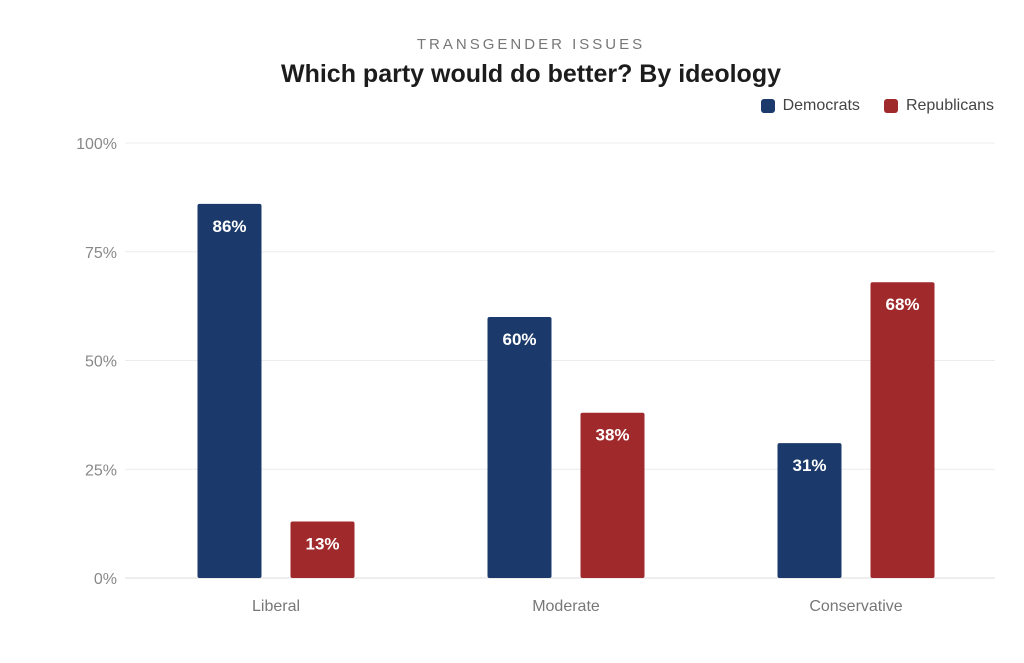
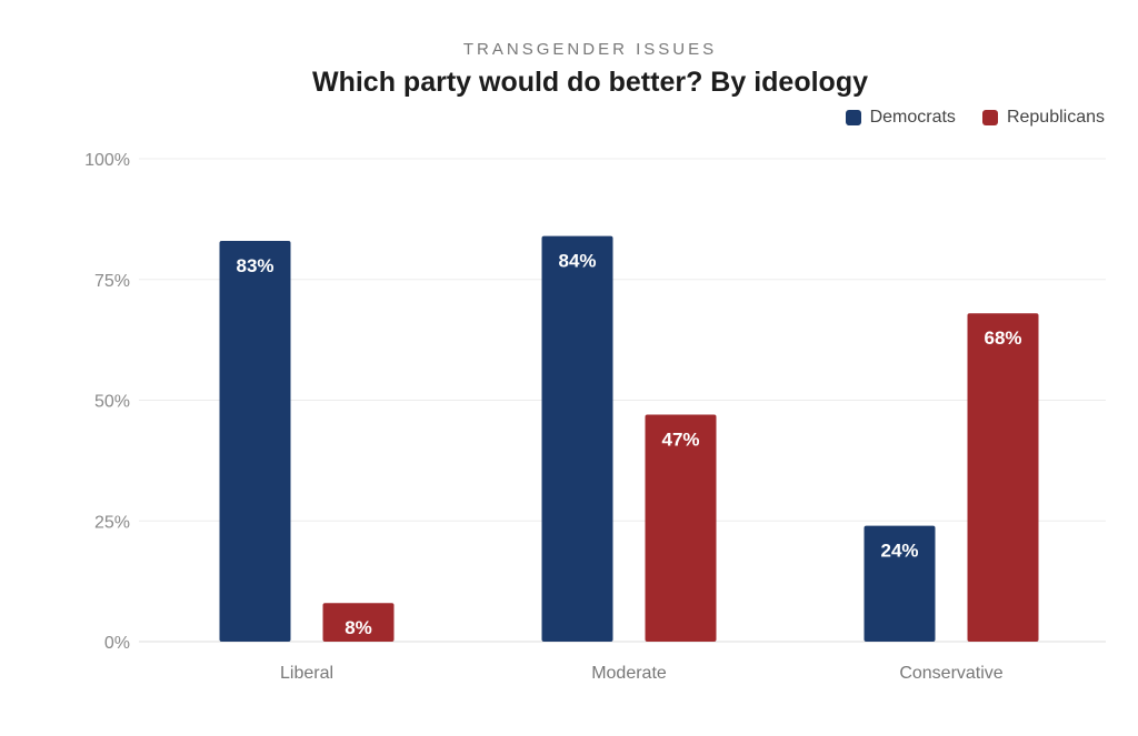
Democrats/Liberal: 86% -> 83%
Republicans/Liberal: 13% -> 8%
Democrats/Moderate: 60% -> 84%
Republicans/Moderate: 38% -> 47%
Democrats/Conservative: 31% -> 24%
